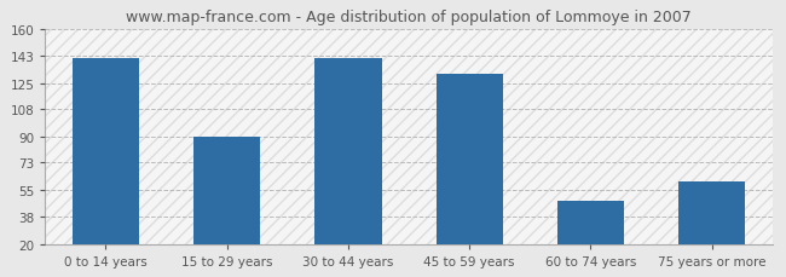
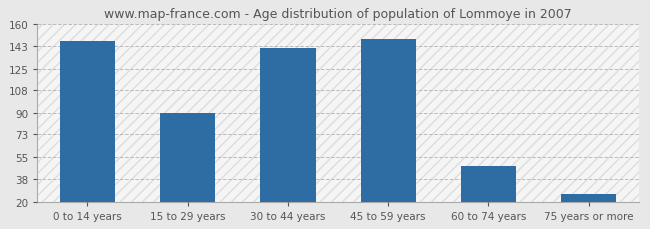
0 to 14 years: 141 -> 147
45 to 59 years: 131 -> 148
75 years or more: 61 -> 26
